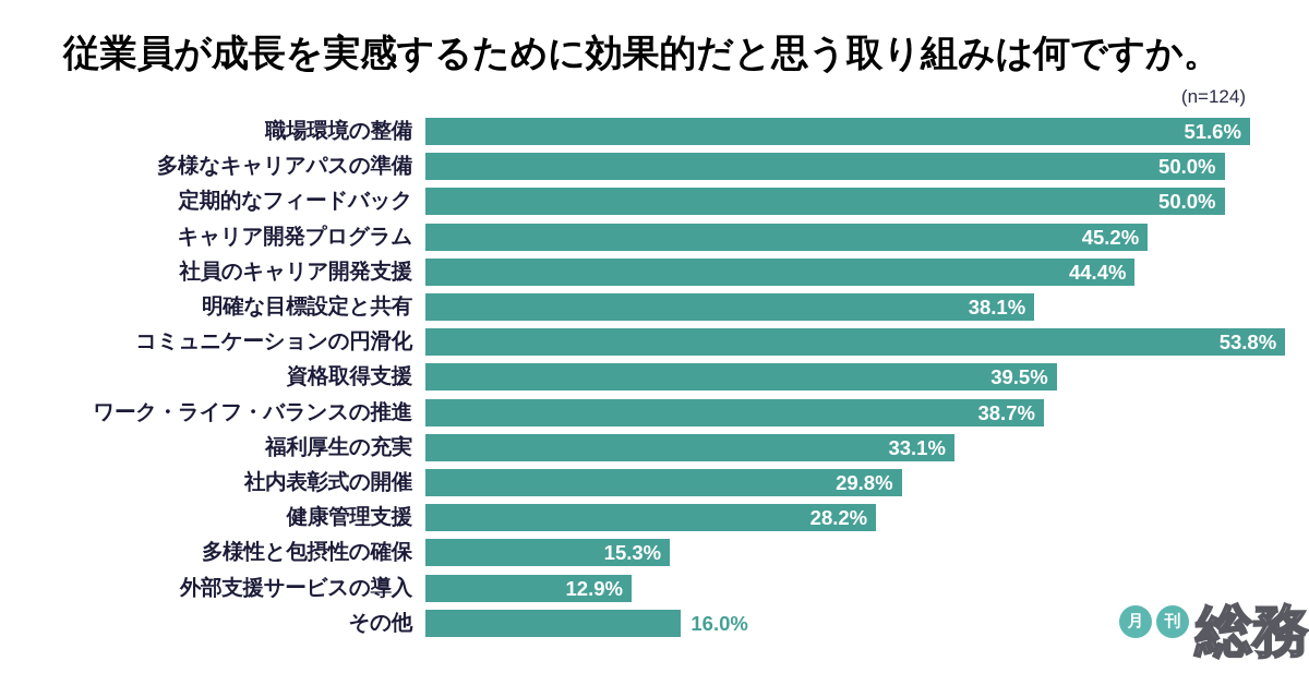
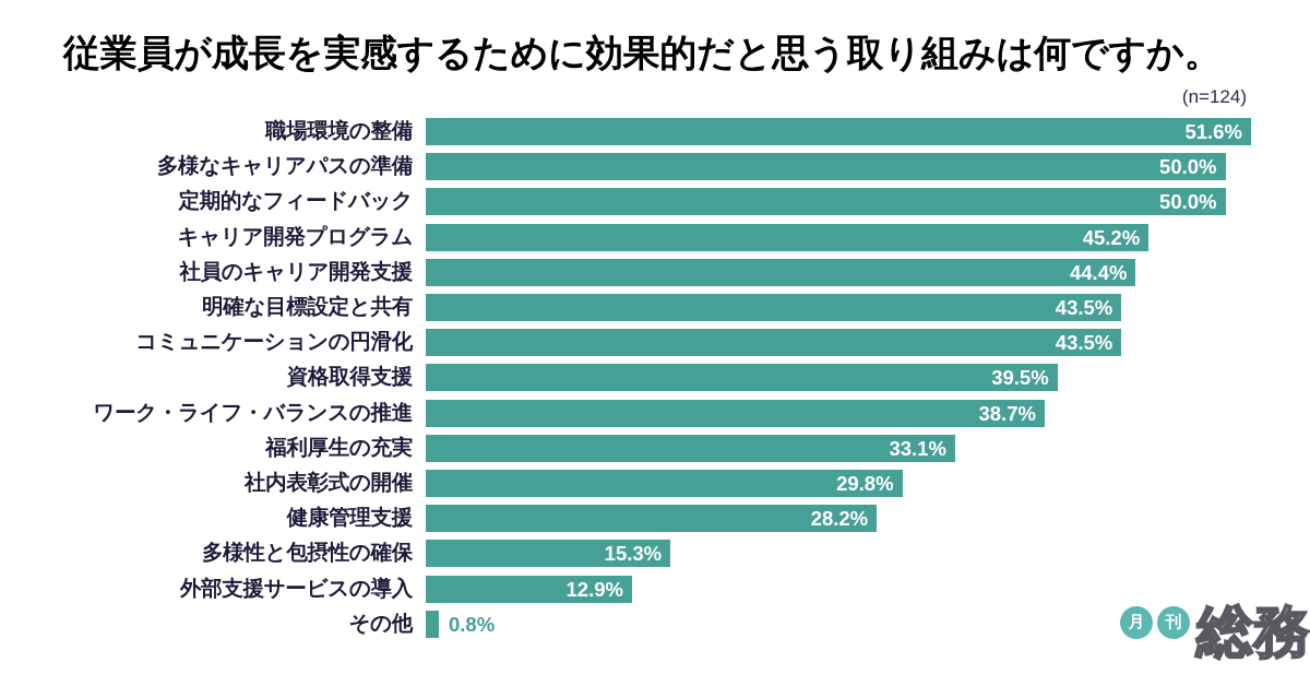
明確な目標設定と共有: 38.1% -> 43.5%
コミュニケーションの円滑化: 53.8% -> 43.5%
その他: 16.0% -> 0.8%
